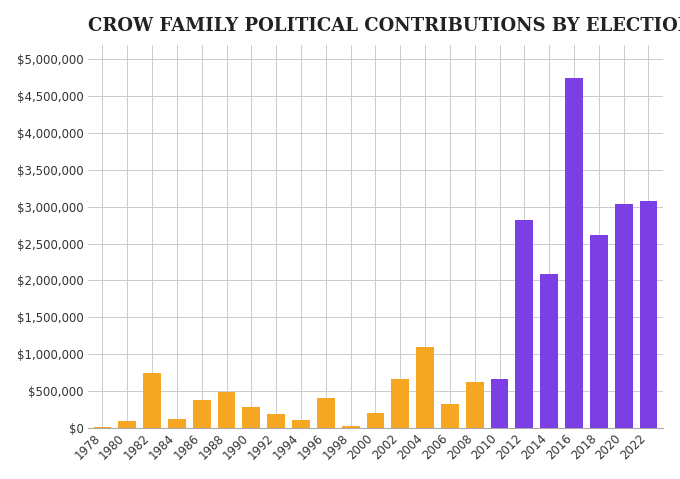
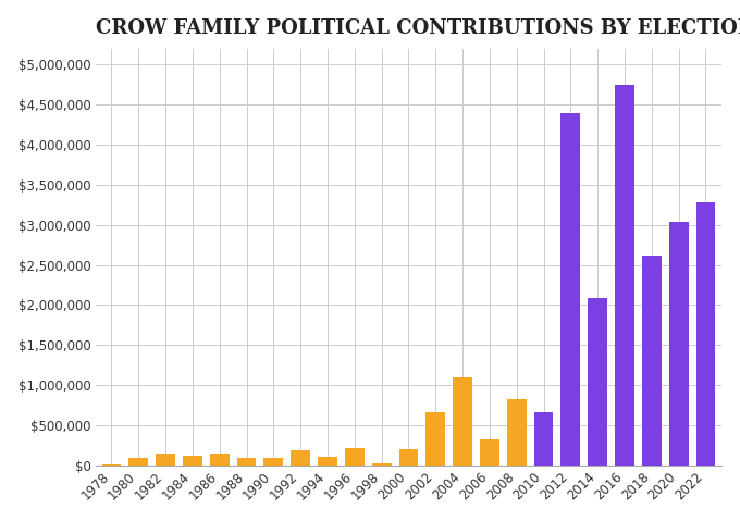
1982: $740,000 -> $150,000
1986: $380,000 -> $140,000
1988: $480,000 -> $100,000
1990: $280,000 -> $90,000
1996: $400,000 -> $210,000
2008: $620,000 -> $830,000
2012: $2,820,000 -> $4,400,000
2022: $3,080,000 -> $3,280,000
